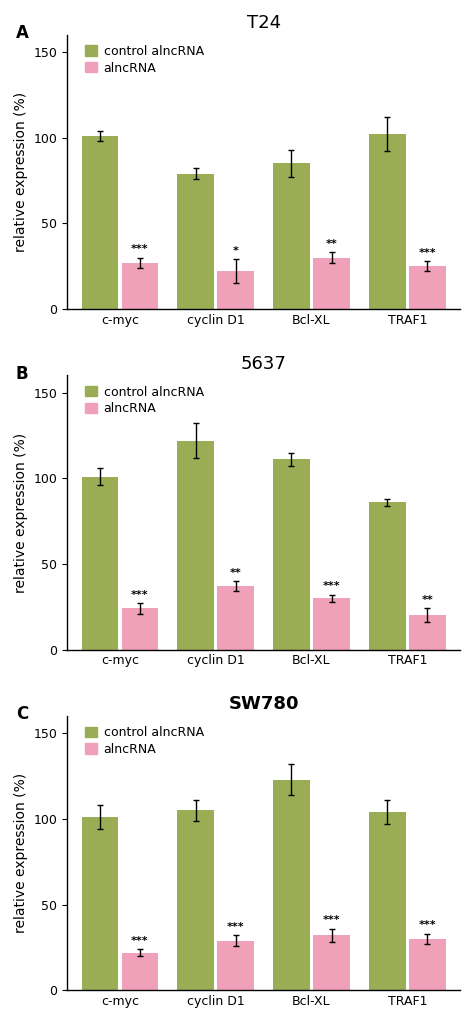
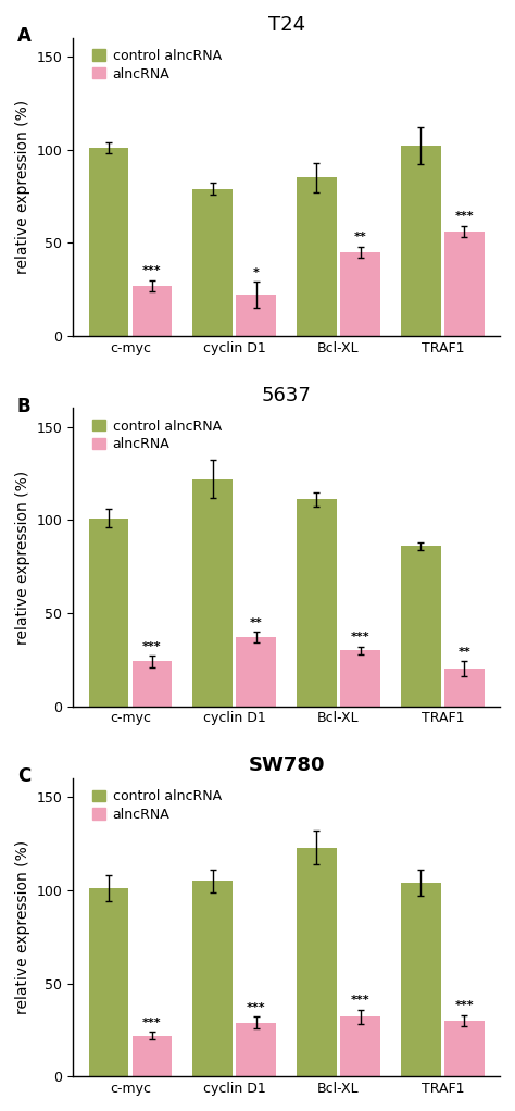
T24/alncRNA/Bcl-XL: 30 -> 45
T24/alncRNA/TRAF1: 25 -> 56
